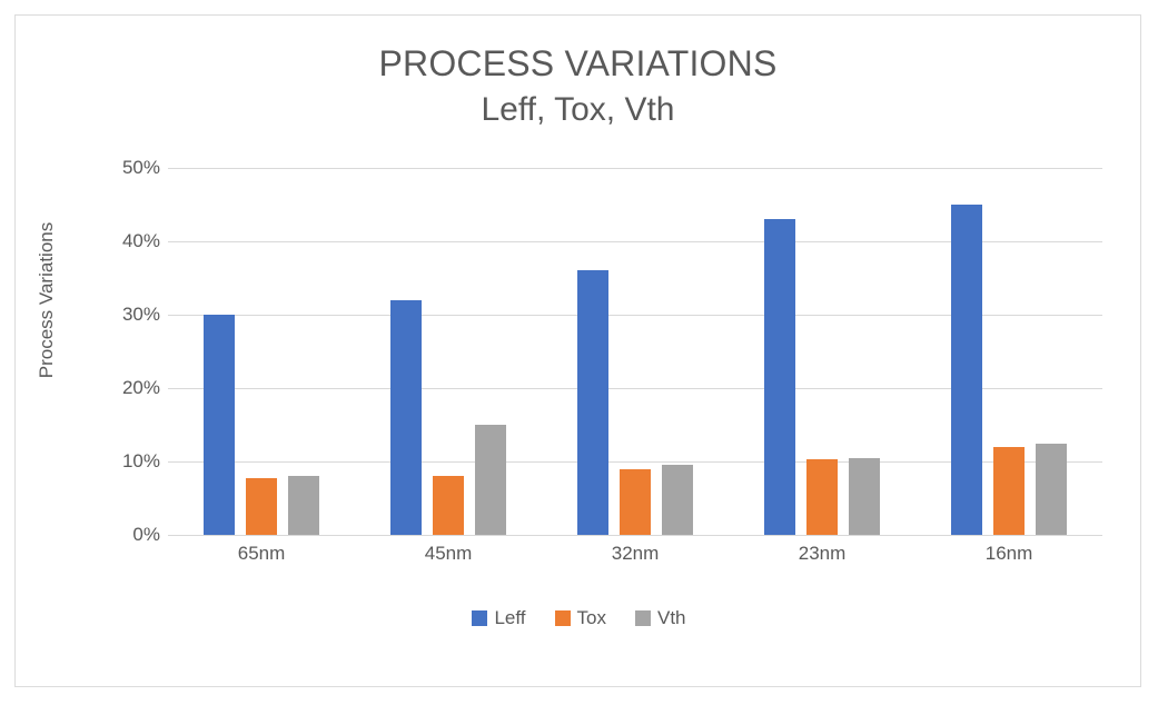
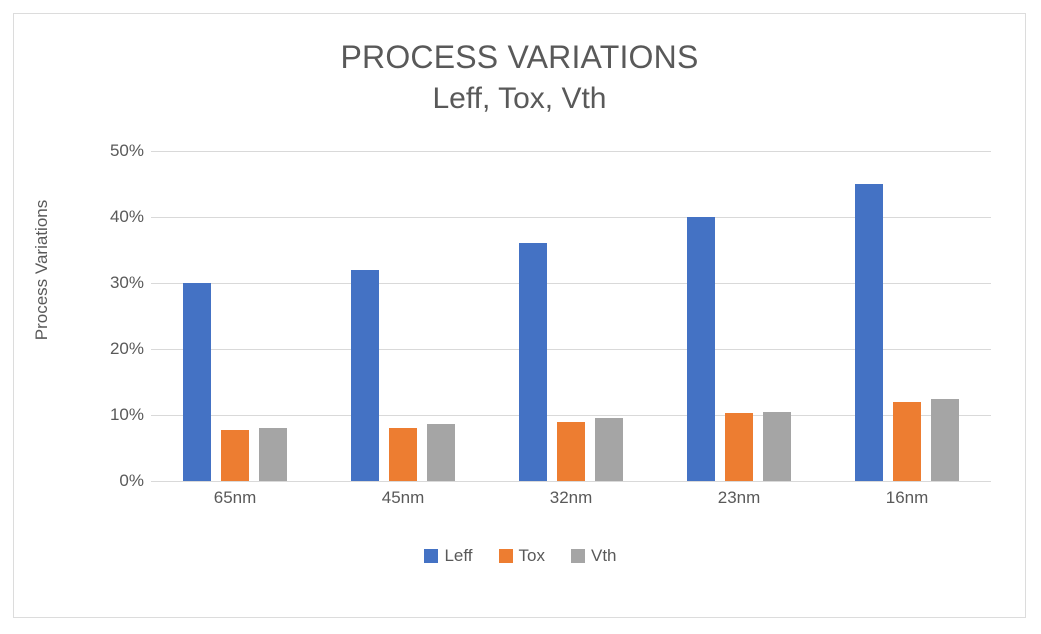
Vth/45nm: 15% -> 9%
Leff/23nm: 43% -> 40%
